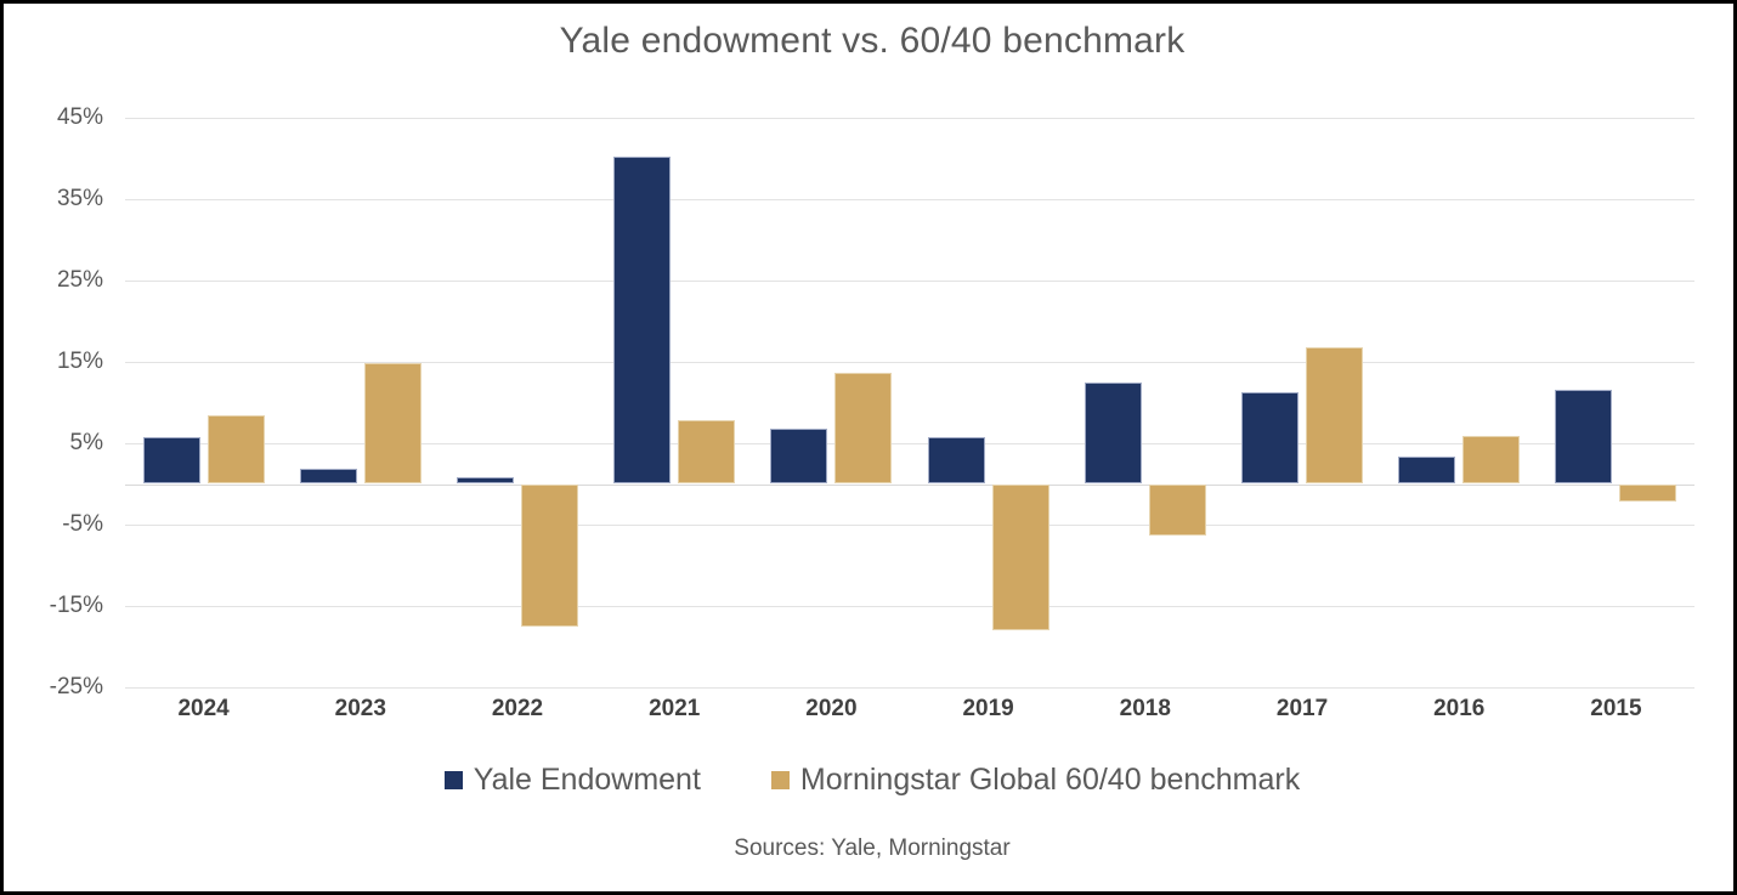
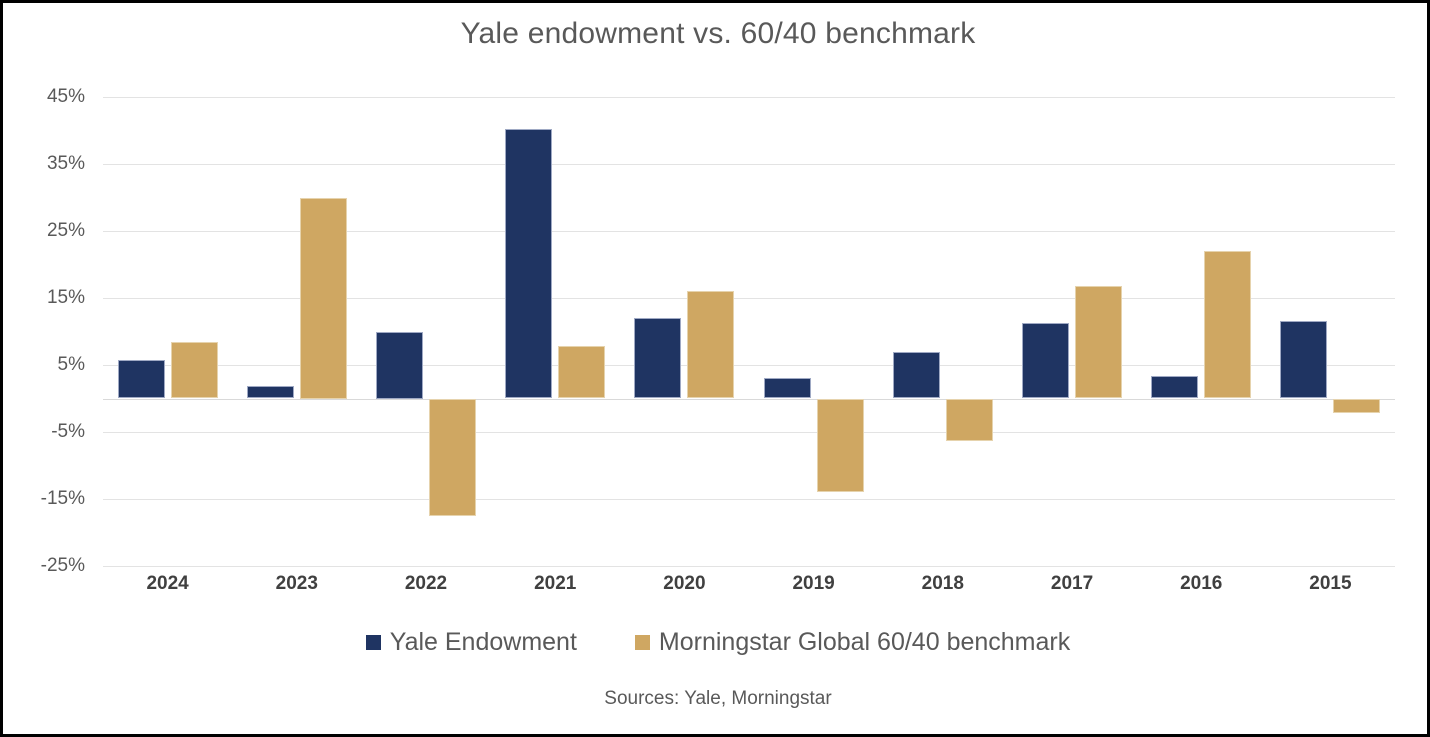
Morningstar Global 60/40 benchmark/2023: 15% -> 30%
Yale Endowment/2022: 1% -> 10%
Yale Endowment/2020: 7% -> 12%
Morningstar Global 60/40 benchmark/2020: 14% -> 16%
Yale Endowment/2019: 6% -> 3%
Morningstar Global 60/40 benchmark/2019: -18% -> -14%
Yale Endowment/2018: 12% -> 7%
Morningstar Global 60/40 benchmark/2016: 6% -> 22%
